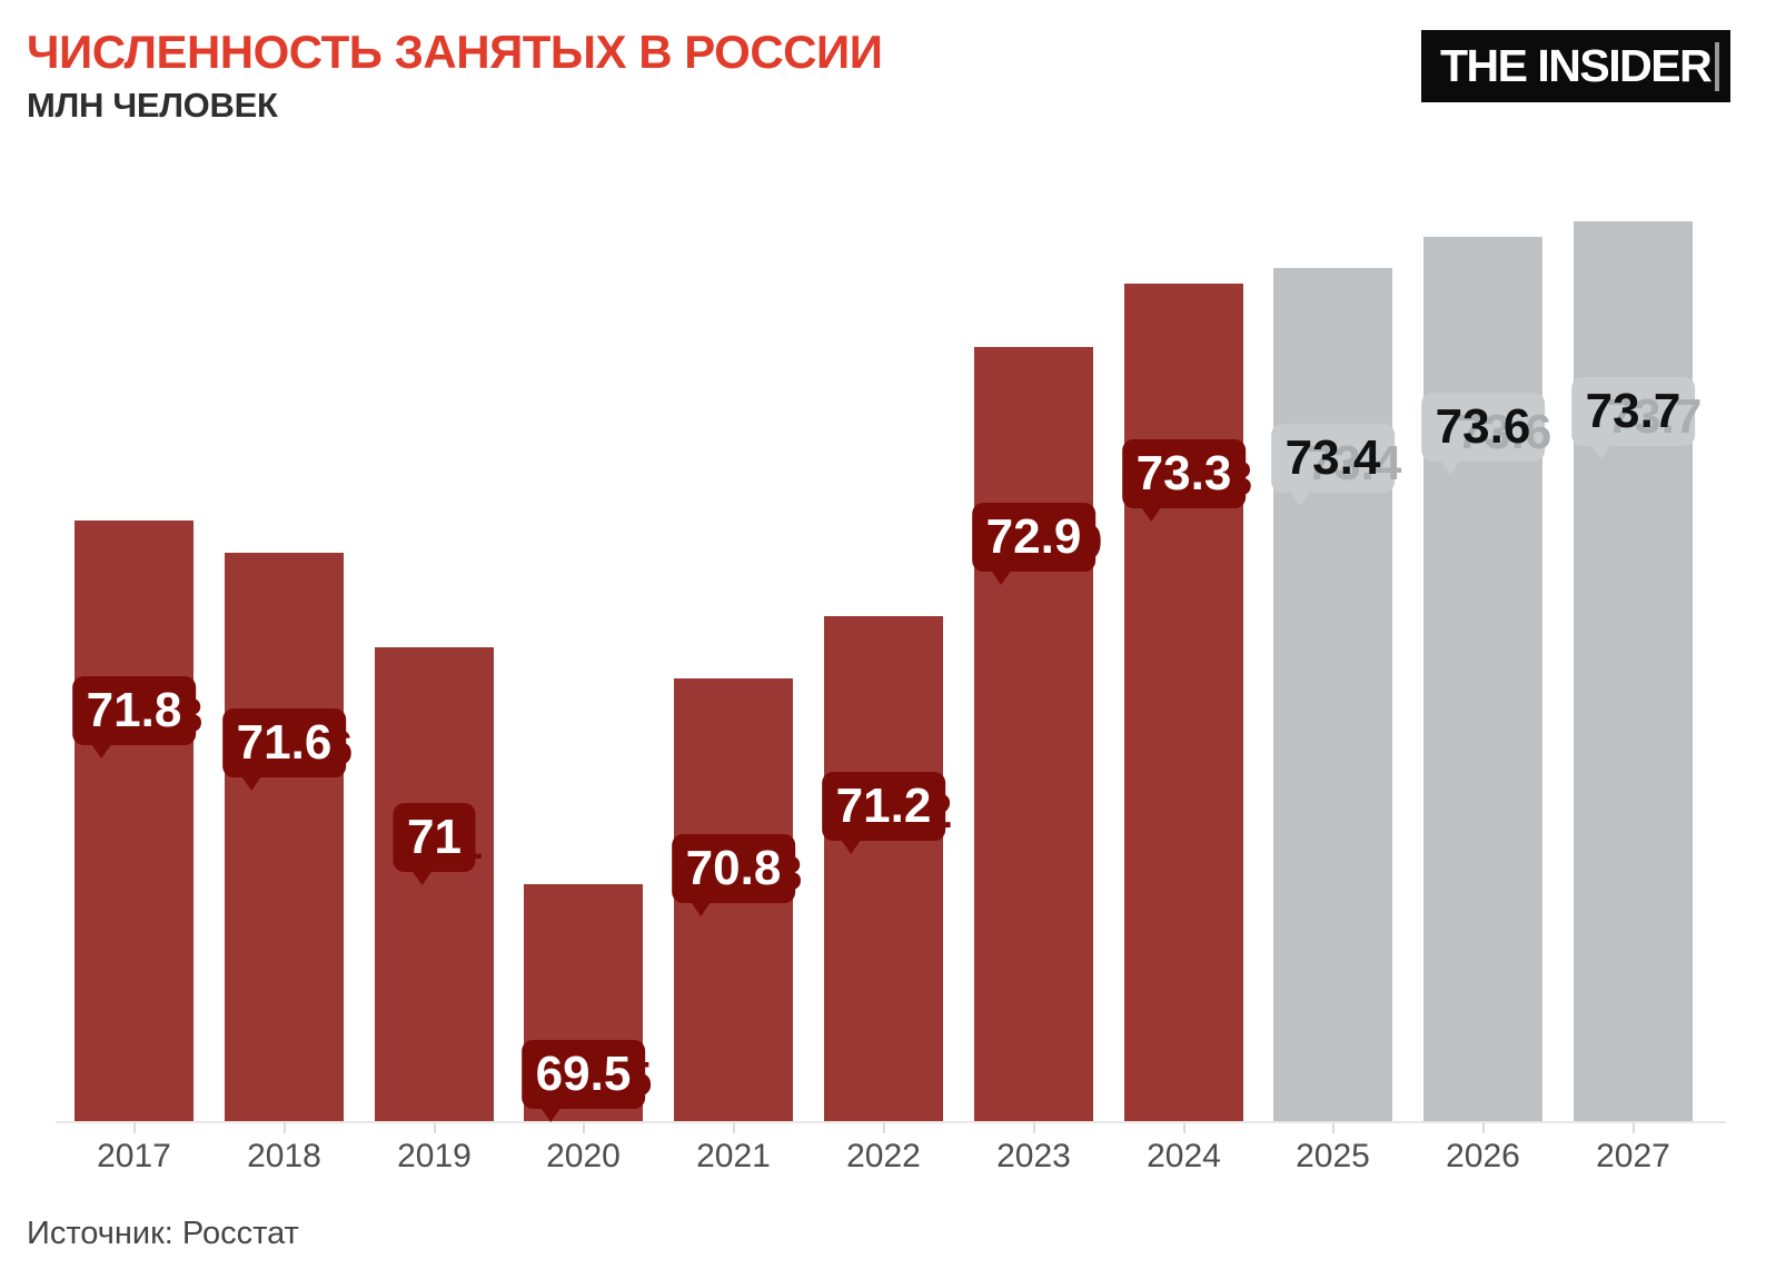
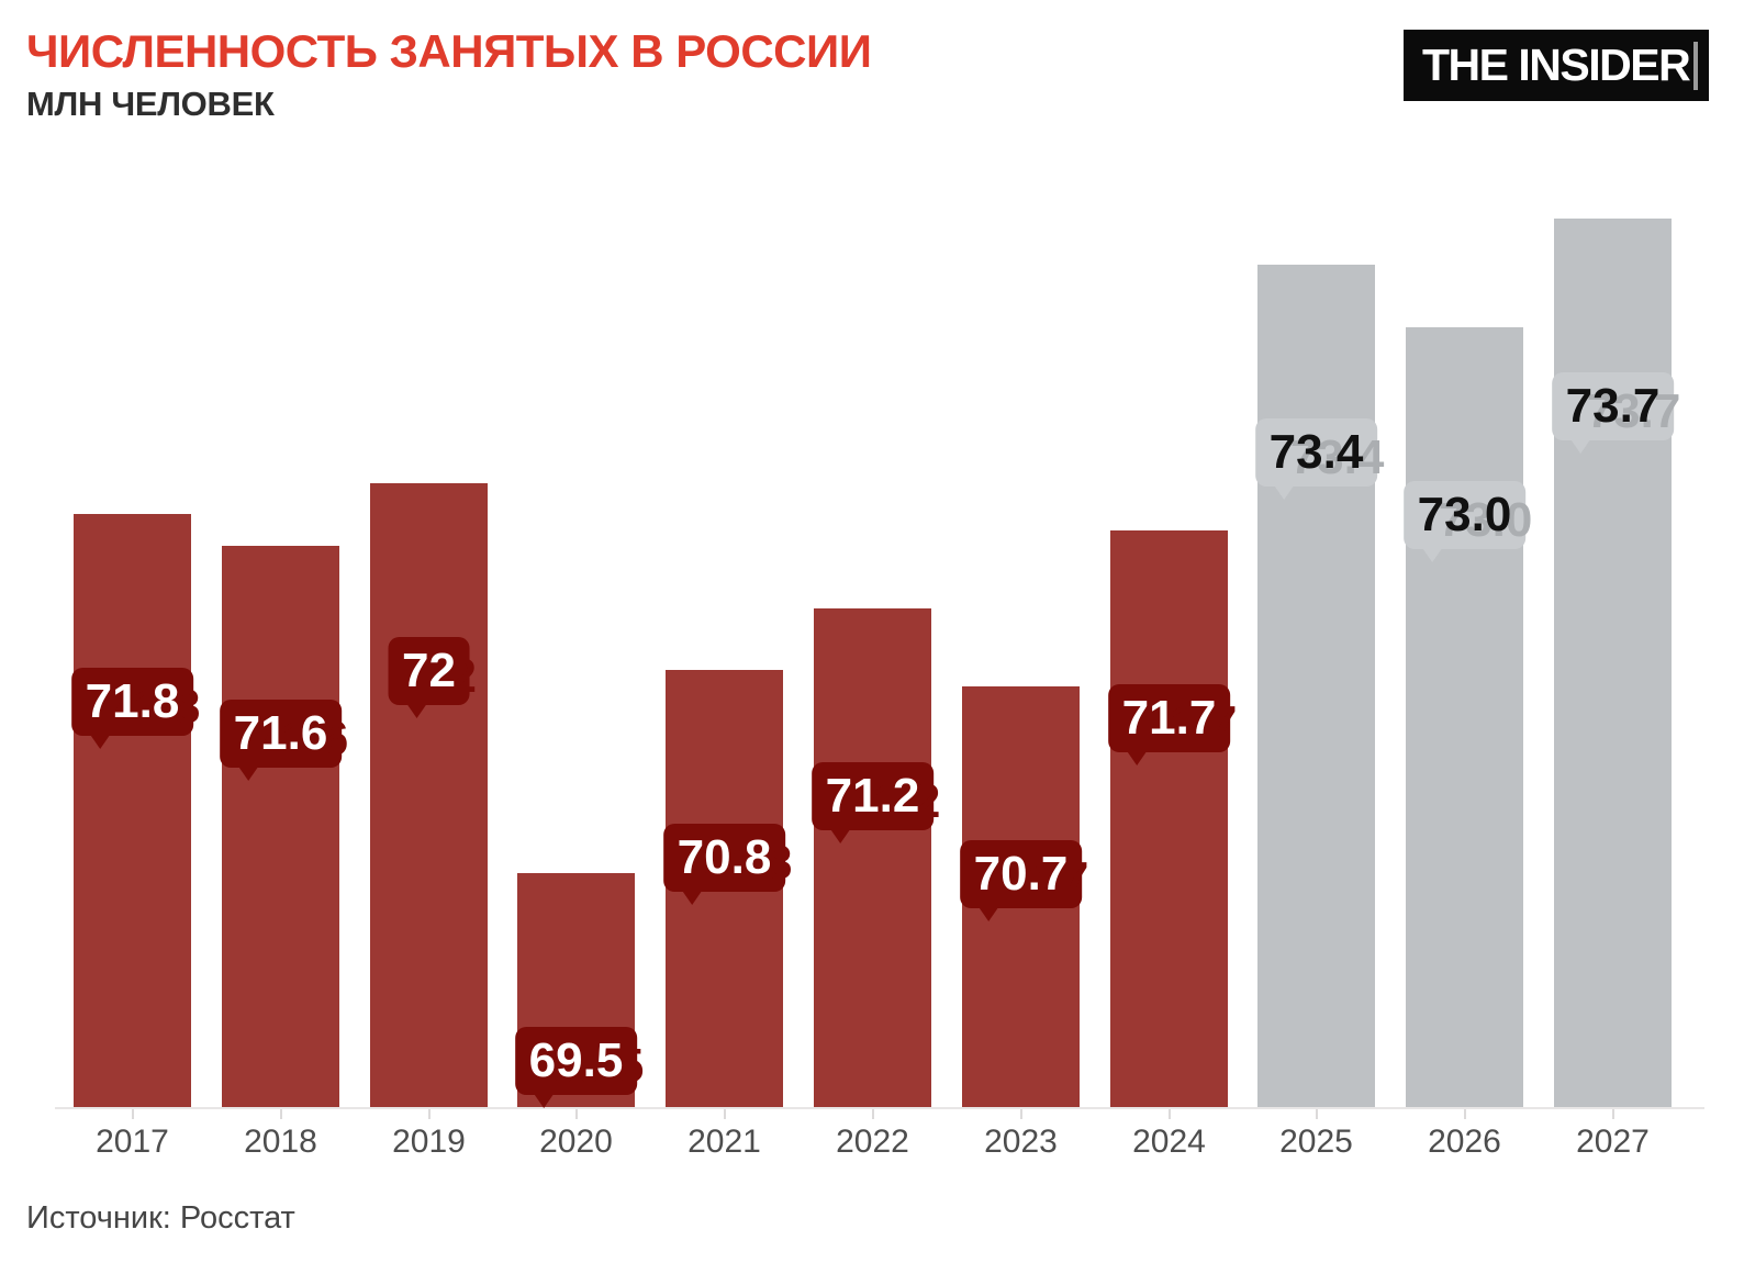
2019: 71 -> 72
2023: 72.9 -> 70.7
2024: 73.3 -> 71.7
2026: 73.6 -> 73.0
